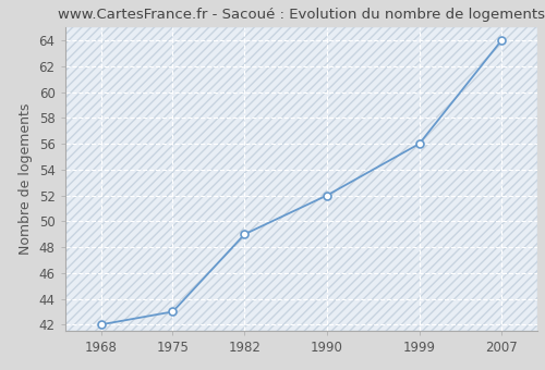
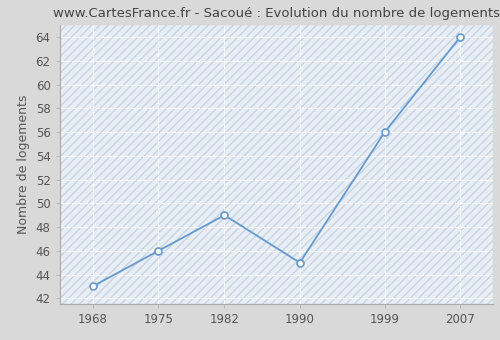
1968: 42 -> 43
1975: 43 -> 46
1990: 52 -> 45
